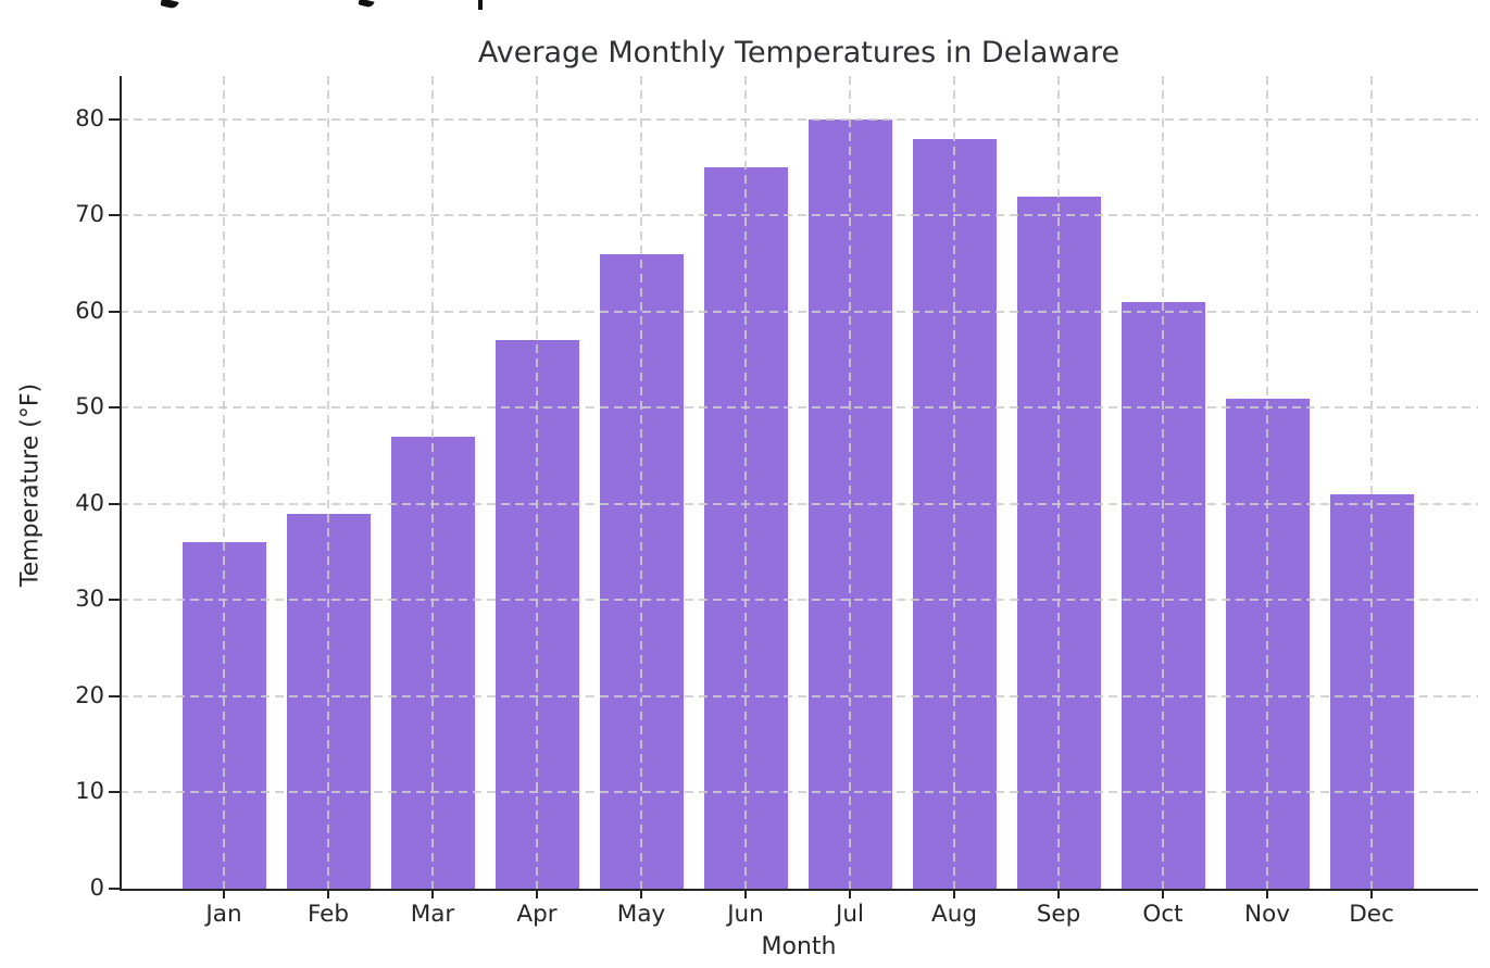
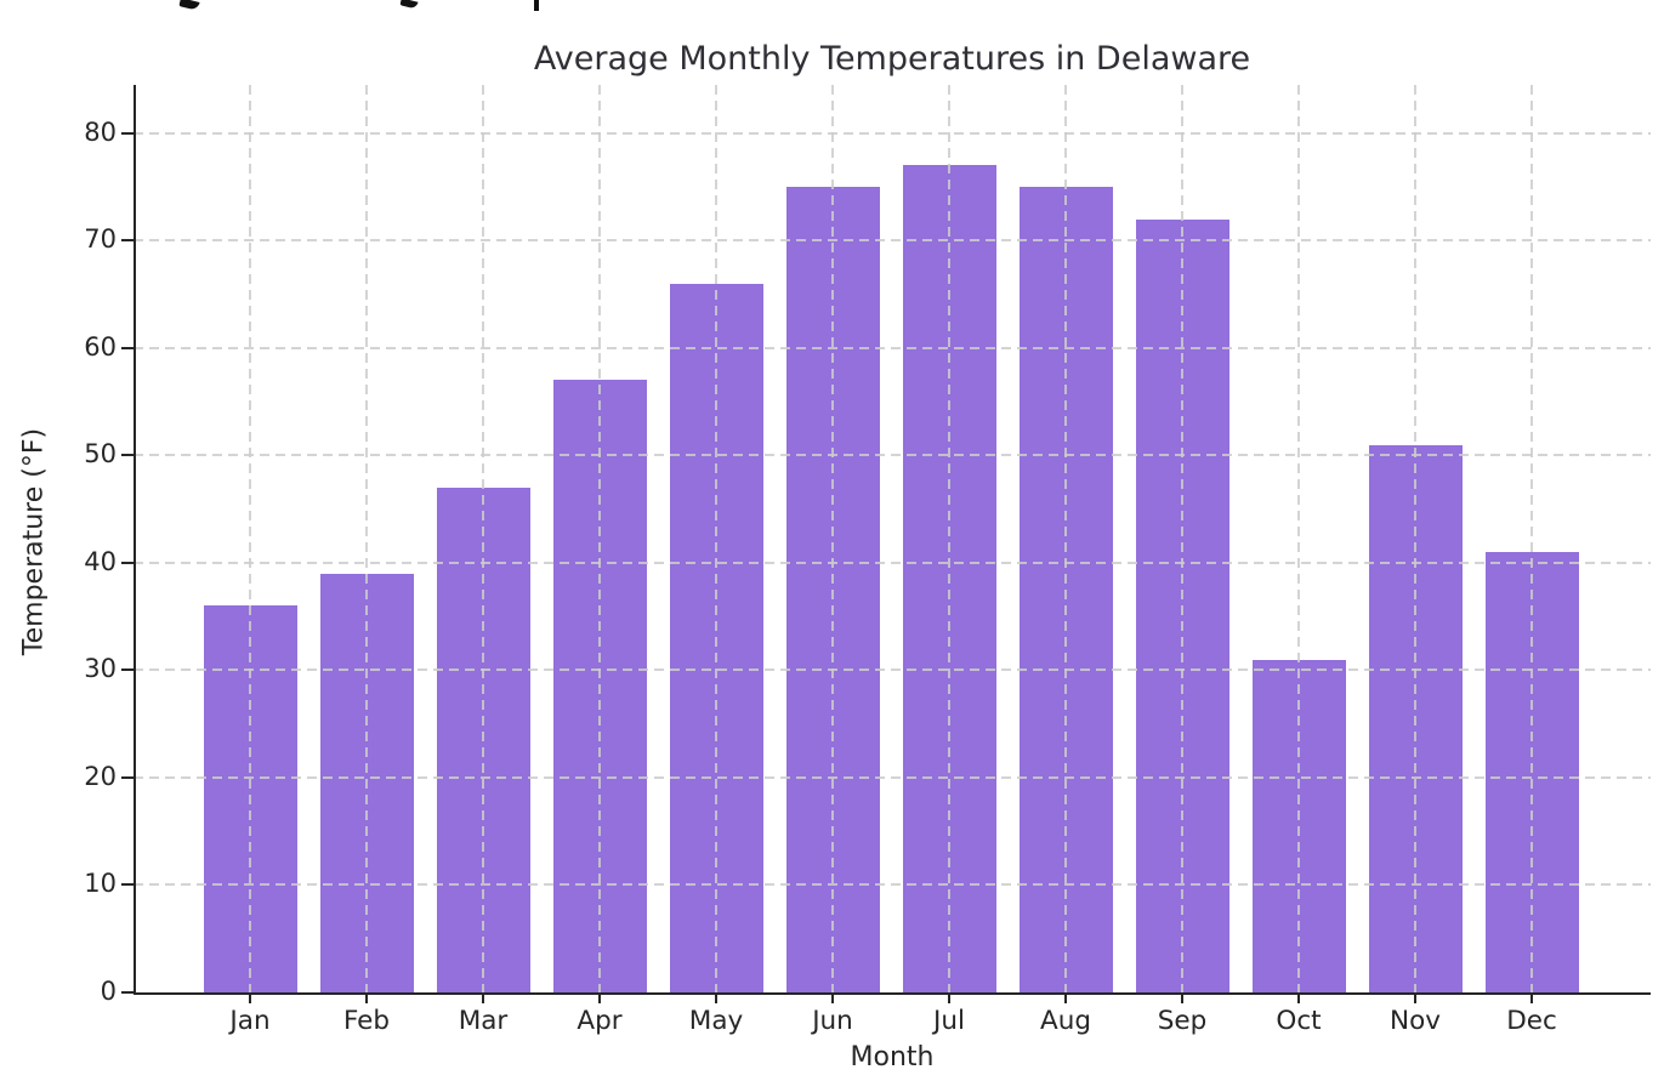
Jul: 80 -> 77
Aug: 78 -> 75
Oct: 61 -> 31
